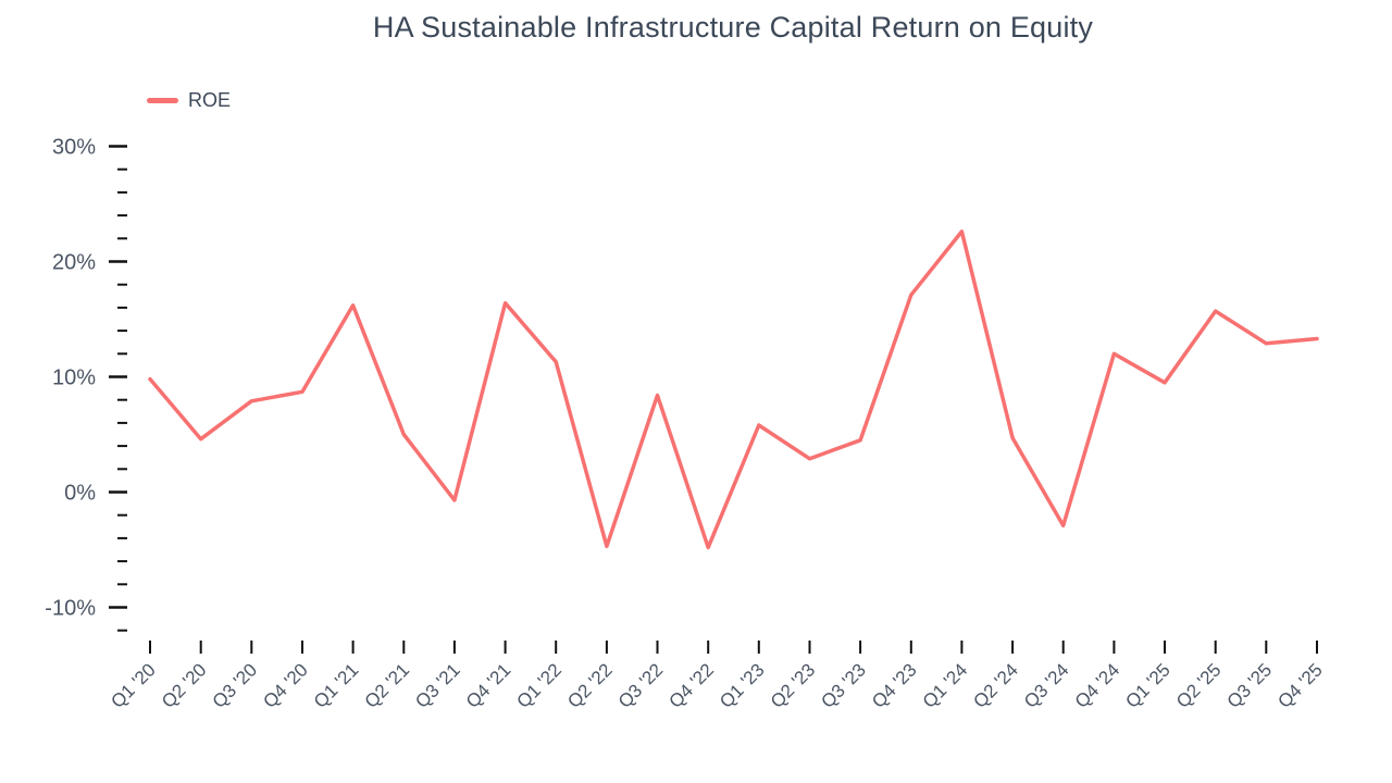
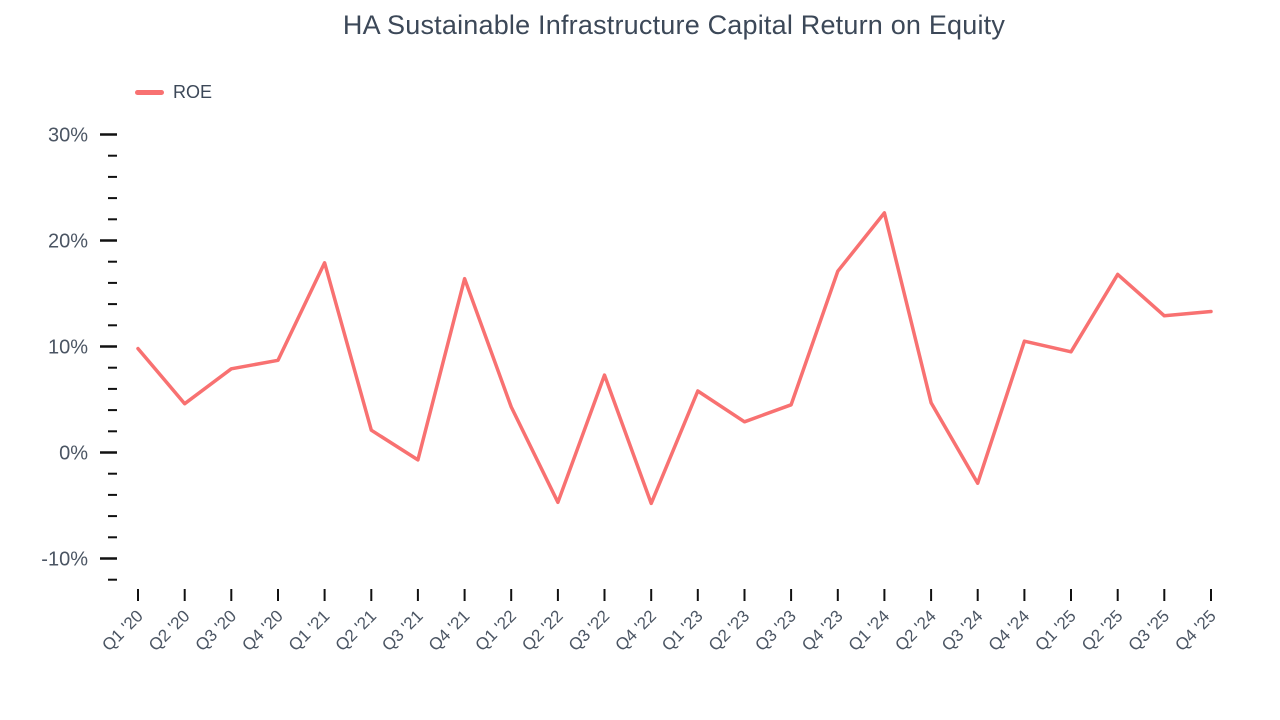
Q1 '21: 16.2% -> 17.9%
Q2 '21: 5.0% -> 2.1%
Q1 '22: 11.3% -> 4.3%
Q3 '22: 8.4% -> 7.3%
Q4 '24: 12.0% -> 10.5%
Q2 '25: 15.7% -> 16.8%
